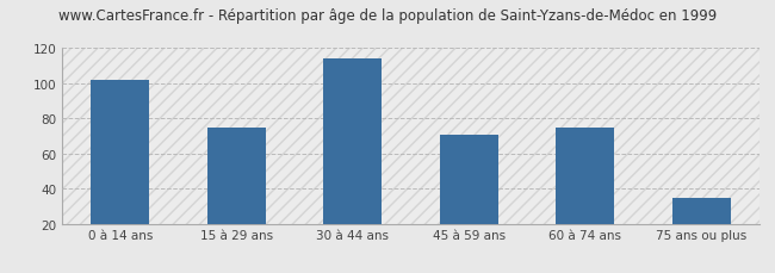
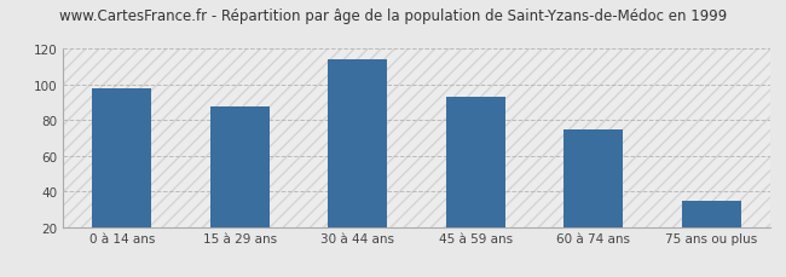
0 à 14 ans: 102 -> 98
15 à 29 ans: 75 -> 88
45 à 59 ans: 71 -> 93
